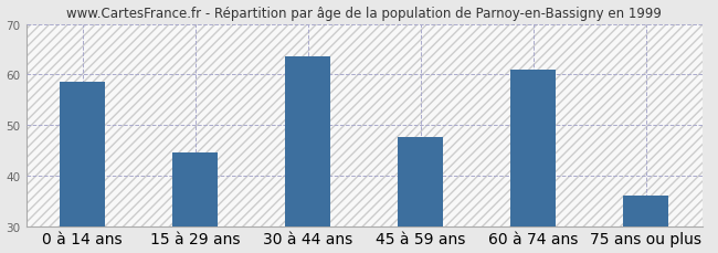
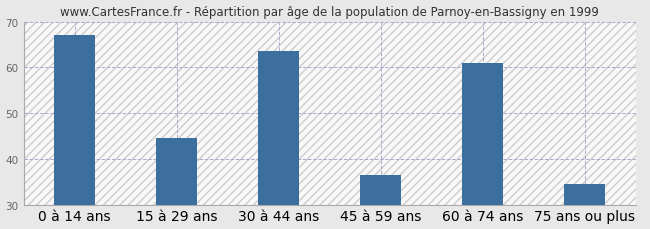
0 à 14 ans: 58.5 -> 67.0
45 à 59 ans: 47.5 -> 36.5
75 ans ou plus: 36.0 -> 34.5
